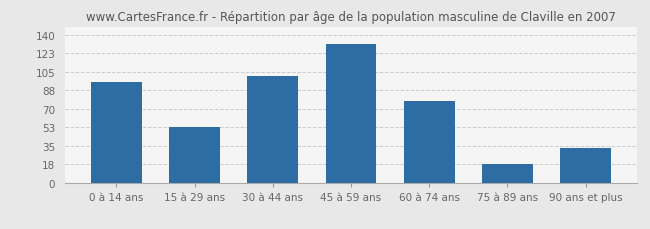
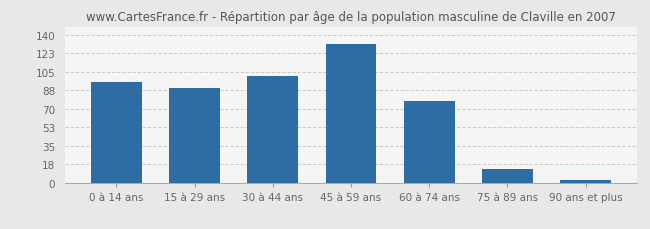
15 à 29 ans: 53 -> 90
75 à 89 ans: 18 -> 13
90 ans et plus: 33 -> 3
